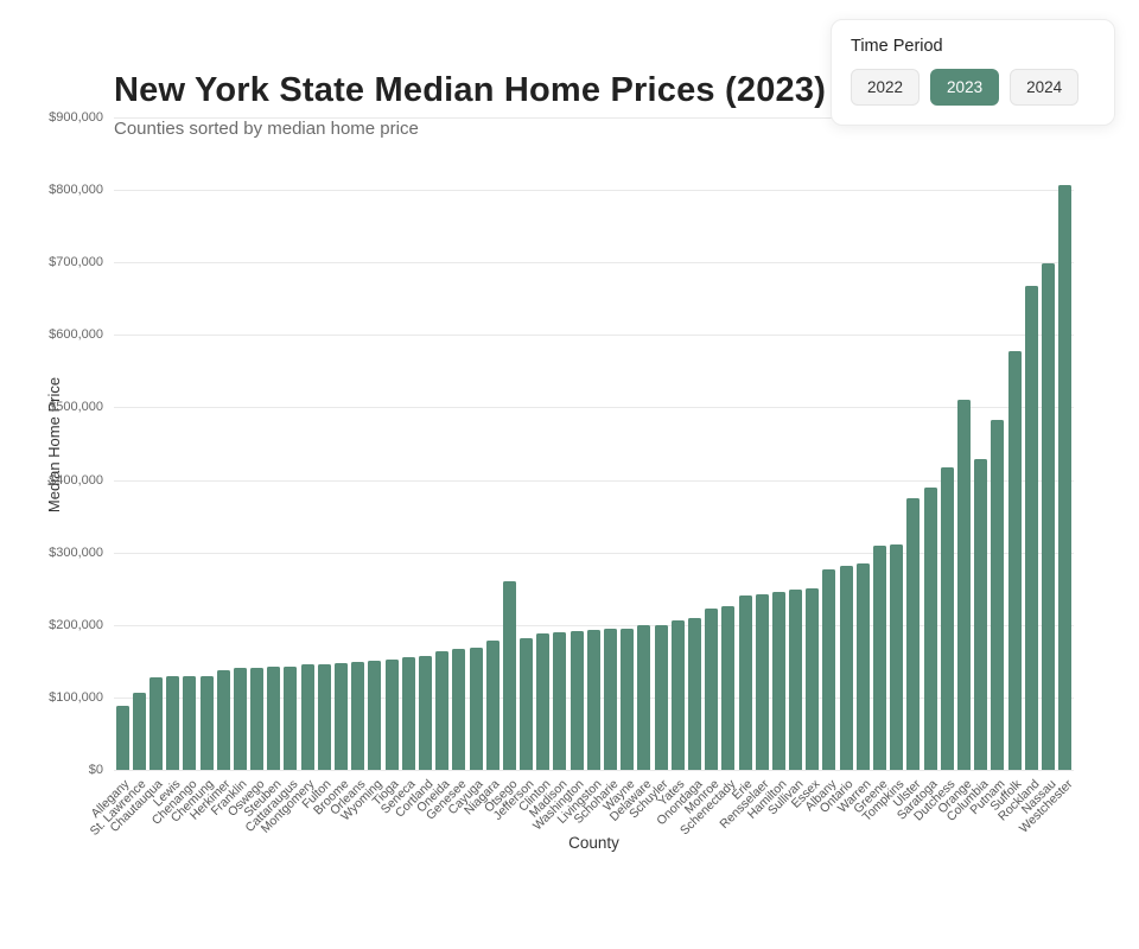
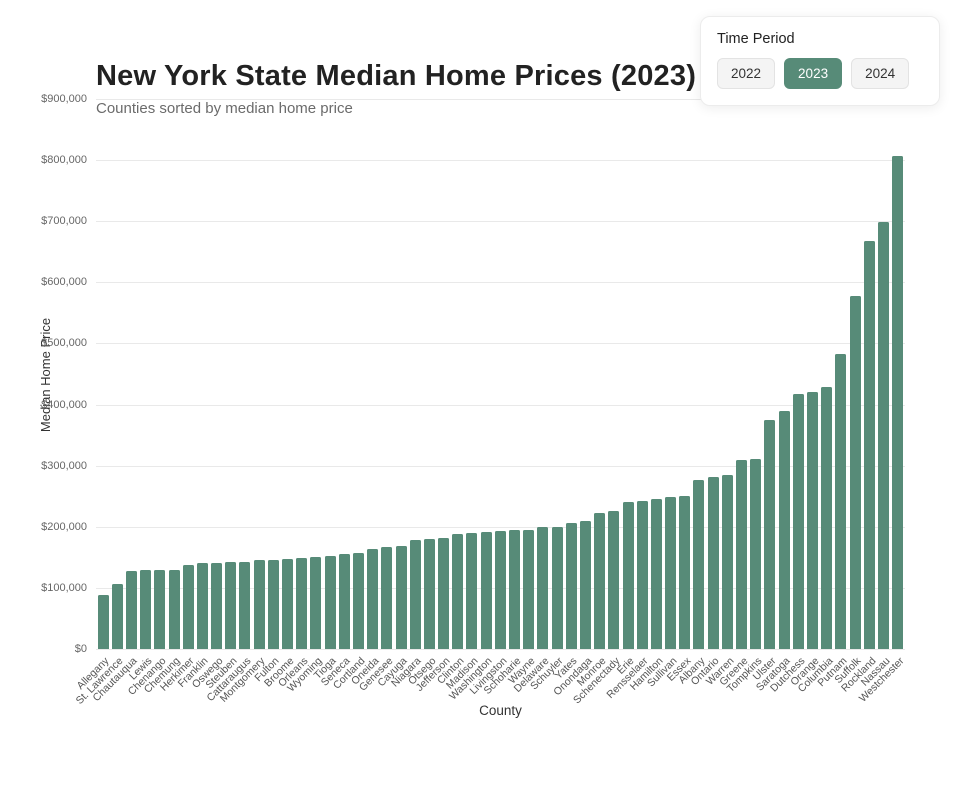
Otsego: $260000 -> $180000
Orange: $510000 -> $420000
